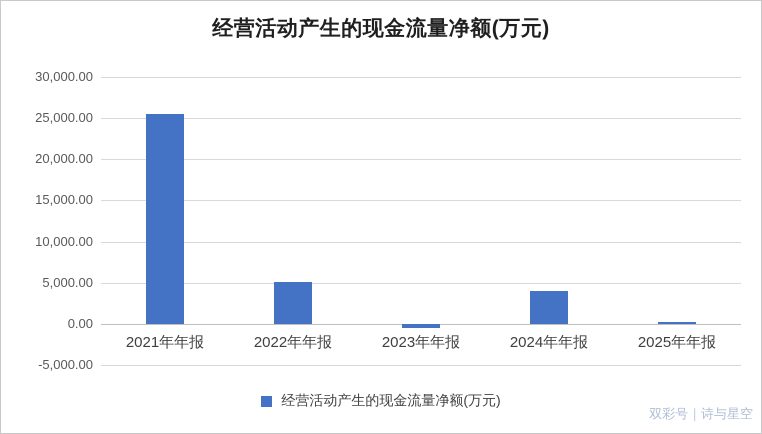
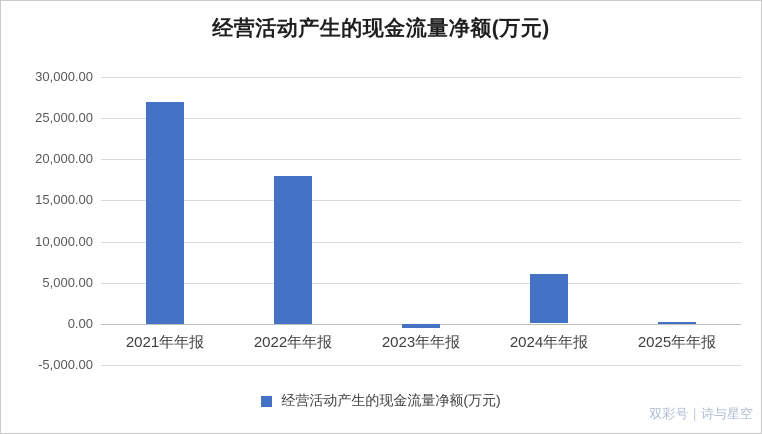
2021年年报: 26000 -> 27000
2022年年报: 5000 -> 18000
2024年年报: 4000 -> 6000
